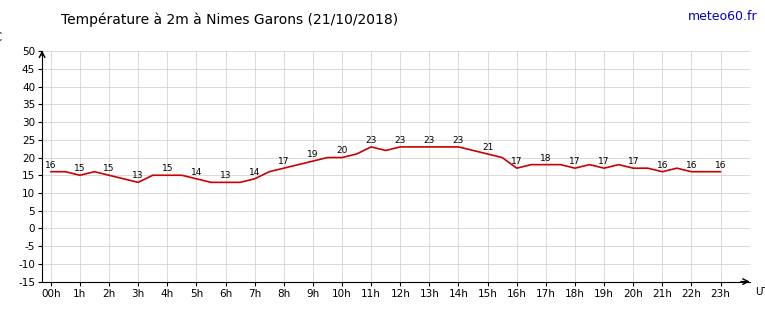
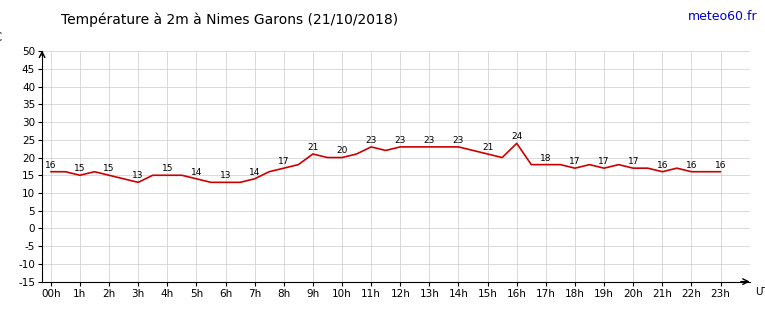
9h: 19 -> 21
16h: 17 -> 24
